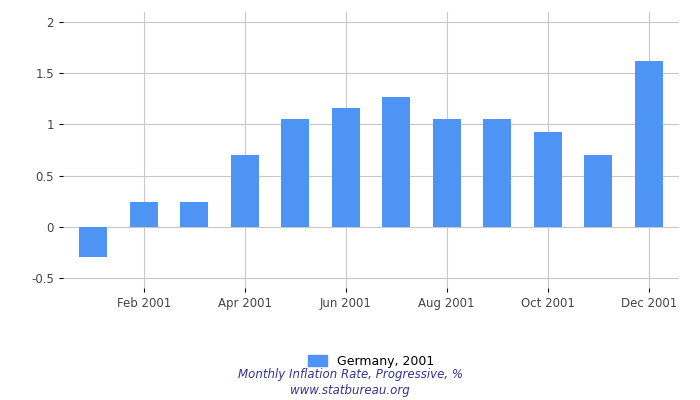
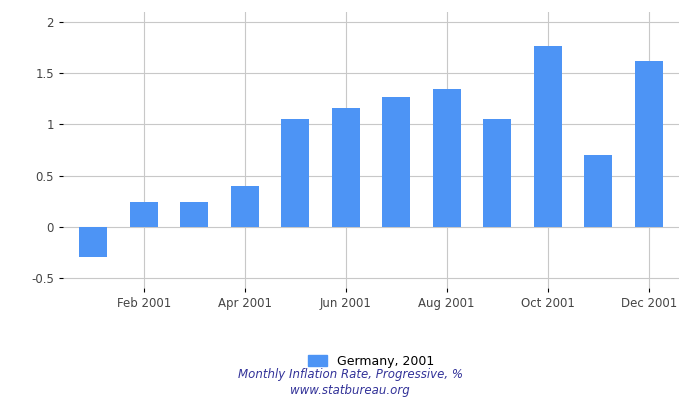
Apr 2001: 0.70 -> 0.40
Aug 2001: 1.05 -> 1.35
Oct 2001: 0.93 -> 1.77
